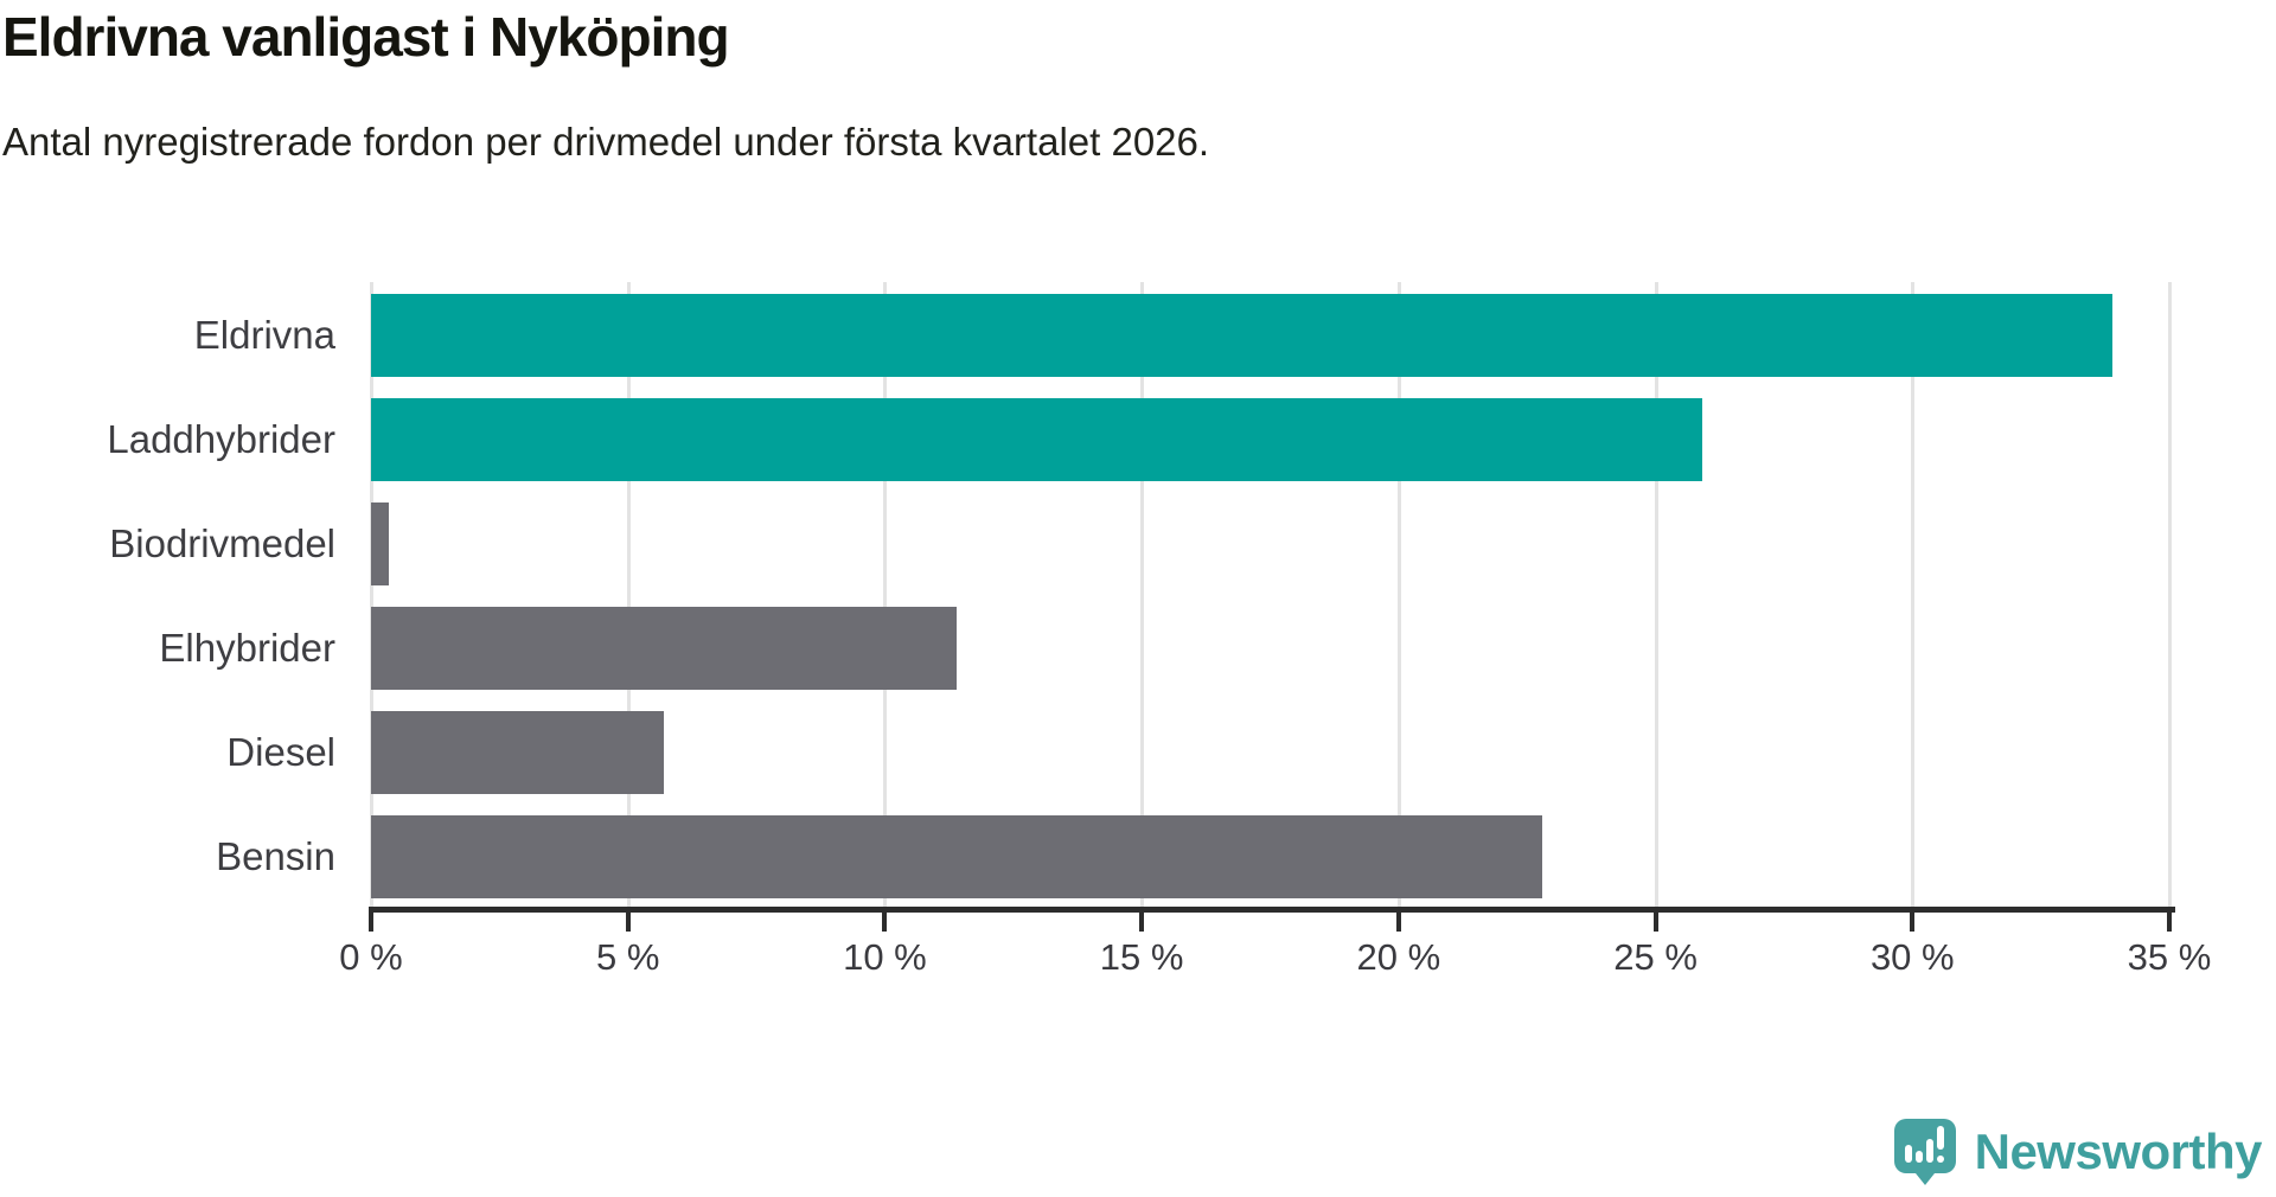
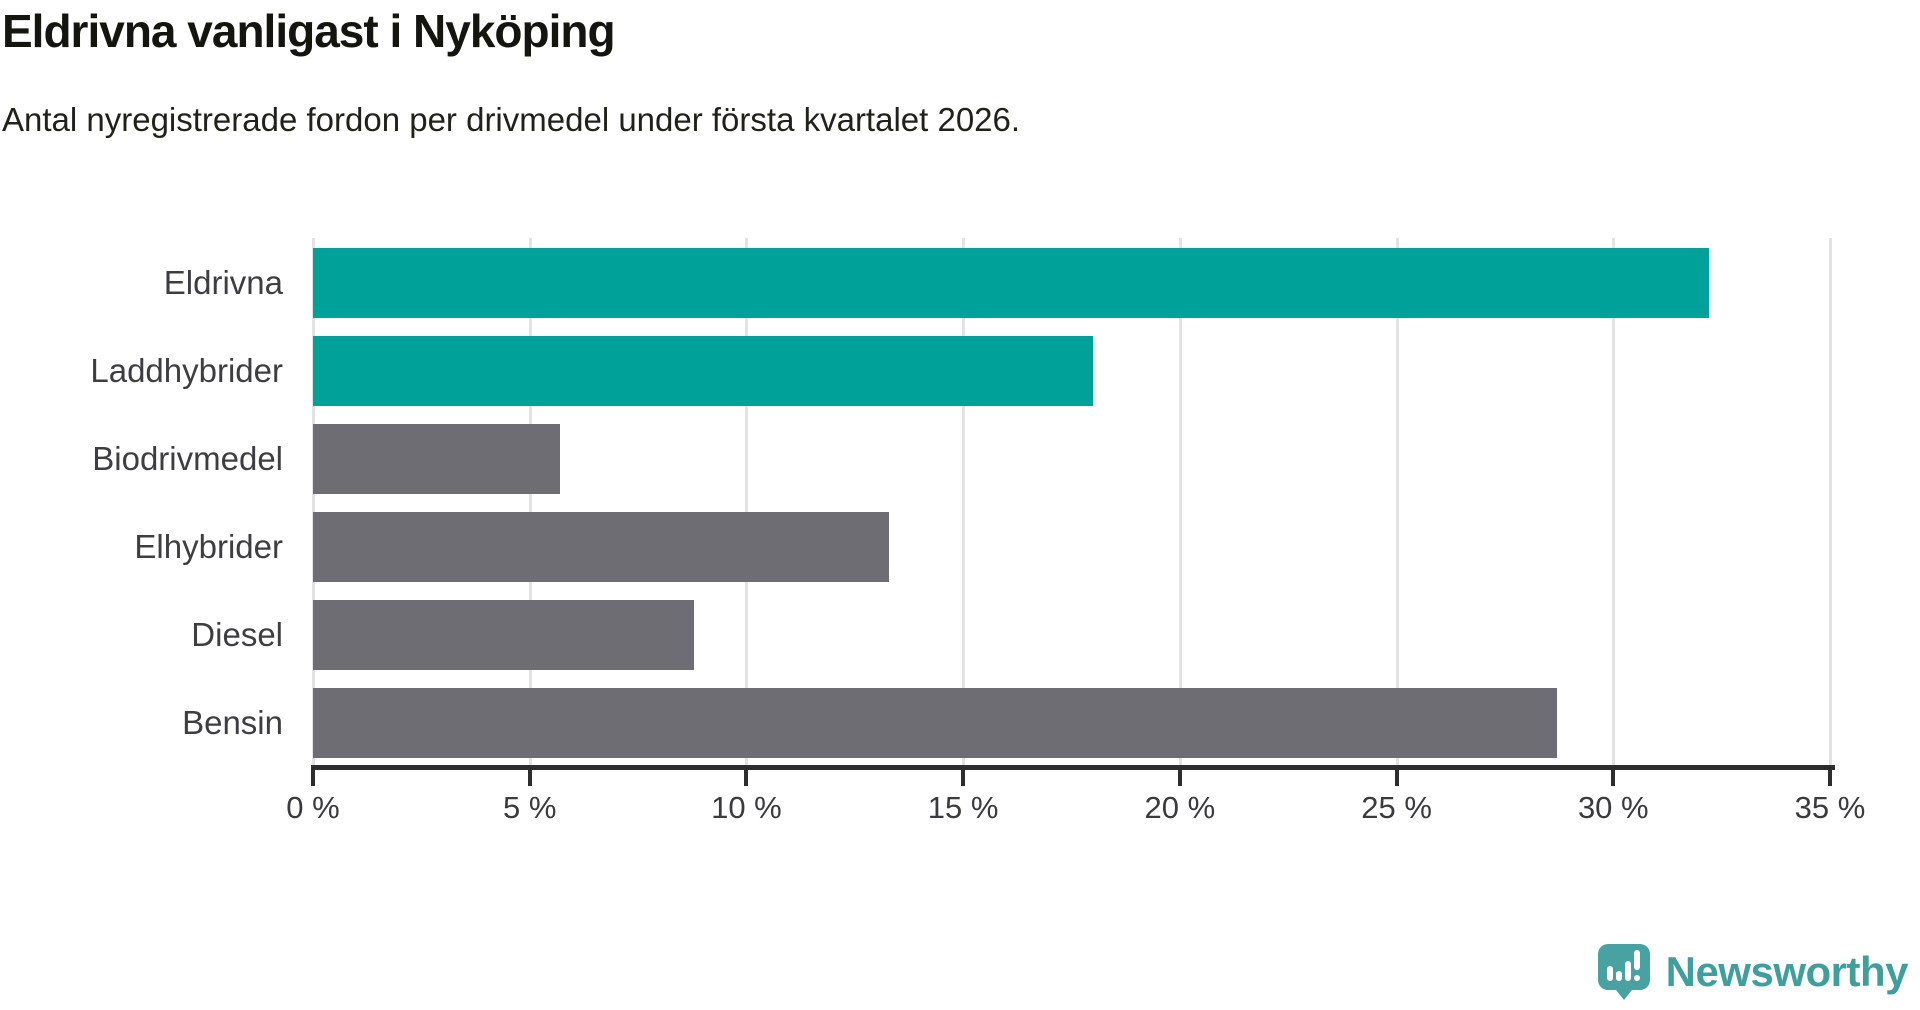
Eldrivna: 33.9% -> 32.2%
Laddhybrider: 25.9% -> 18.0%
Biodrivmedel: 0.3% -> 5.7%
Elhybrider: 11.4% -> 13.3%
Diesel: 5.7% -> 8.8%
Bensin: 22.8% -> 28.7%
